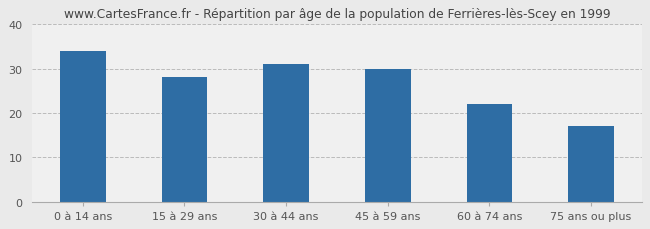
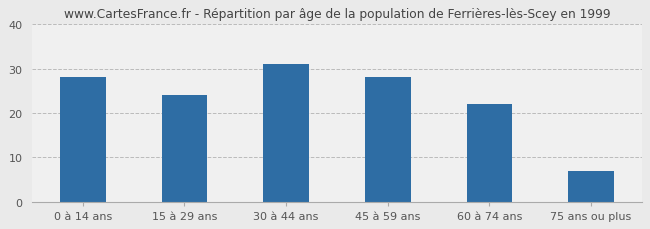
0 à 14 ans: 34 -> 28
15 à 29 ans: 28 -> 24
45 à 59 ans: 30 -> 28
75 ans ou plus: 17 -> 7
